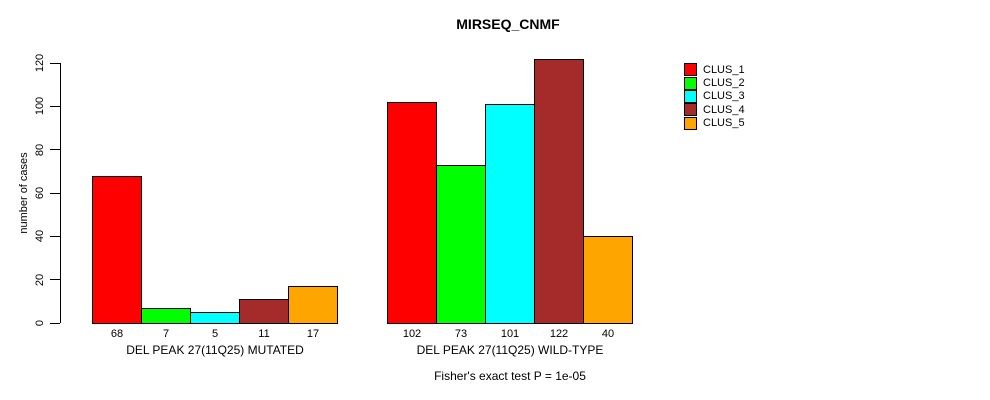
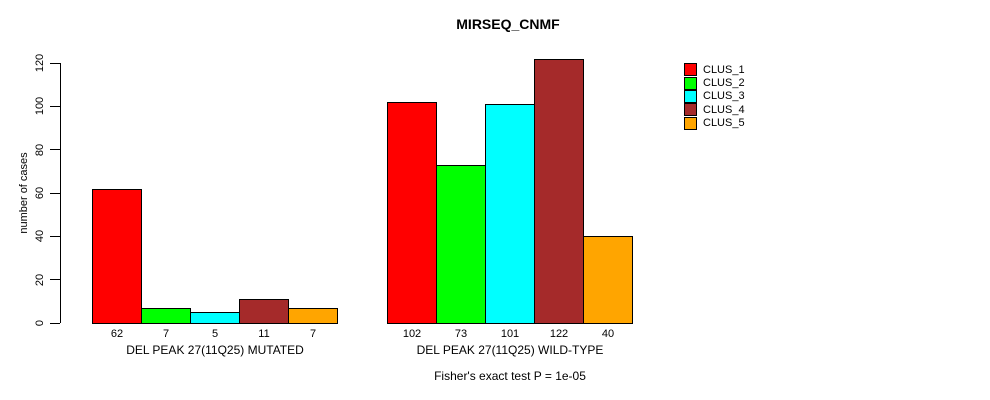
CLUS_1/DEL PEAK 27(11Q25) MUTATED: 68 -> 62
CLUS_5/DEL PEAK 27(11Q25) MUTATED: 17 -> 7
